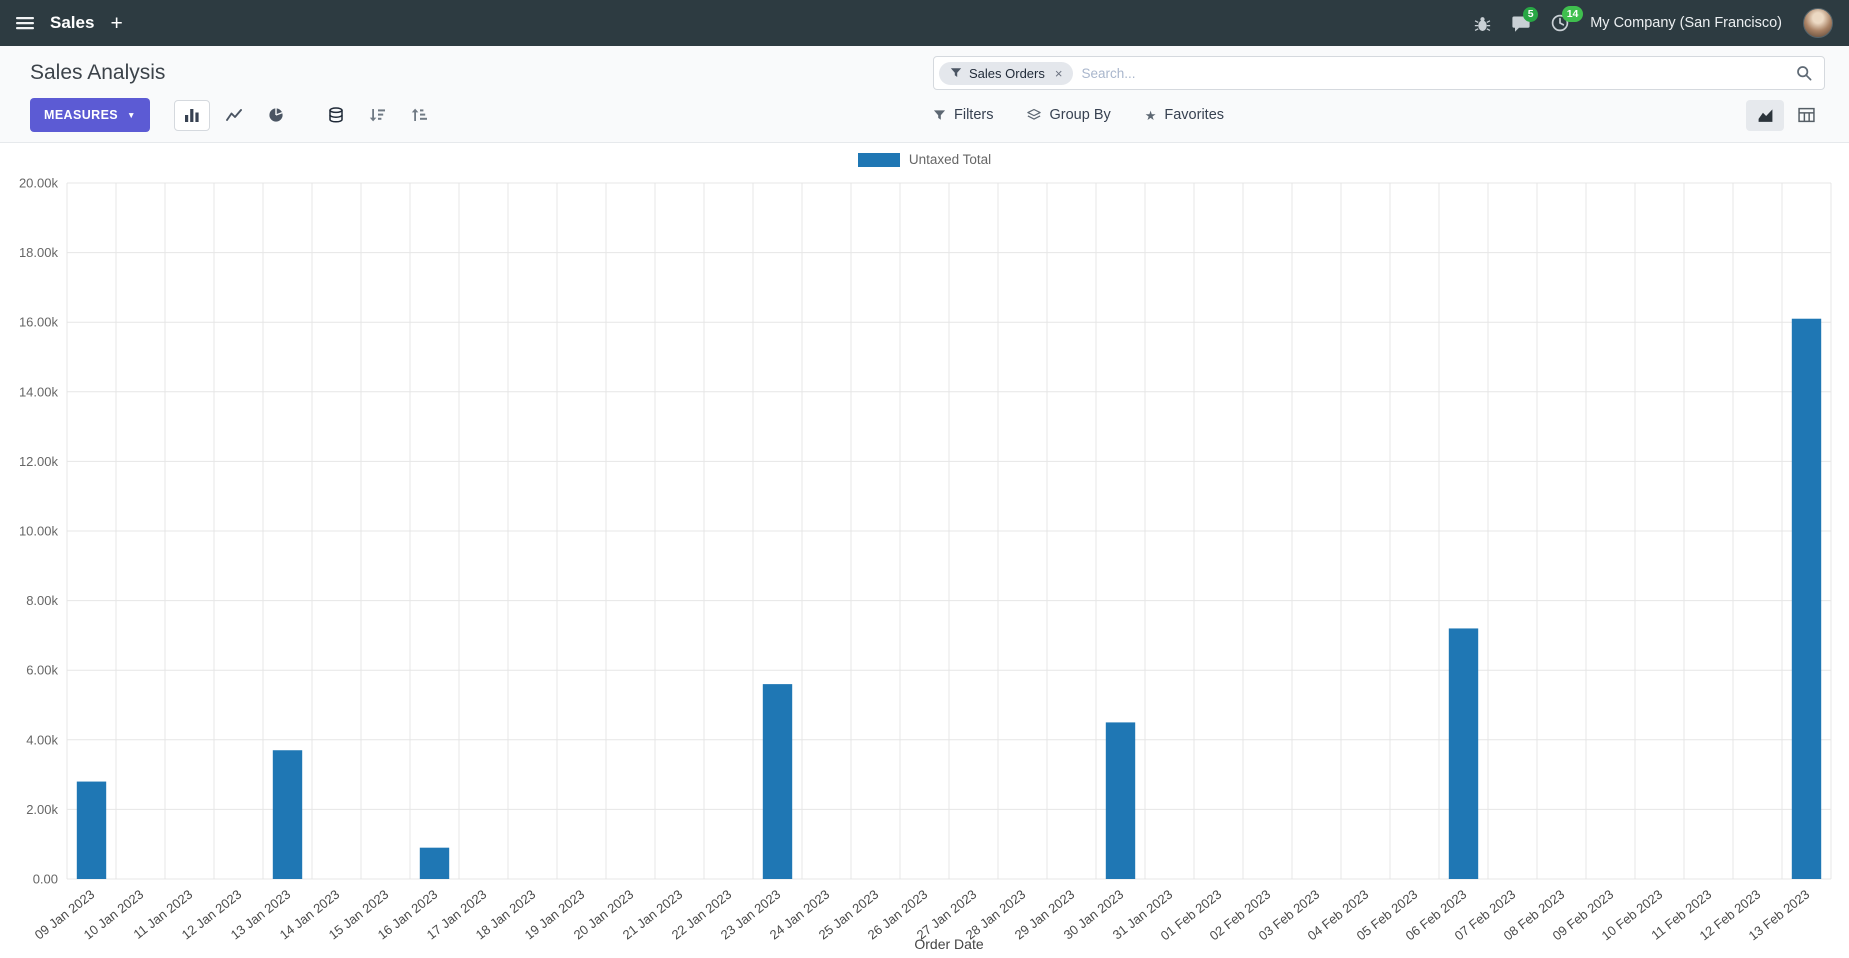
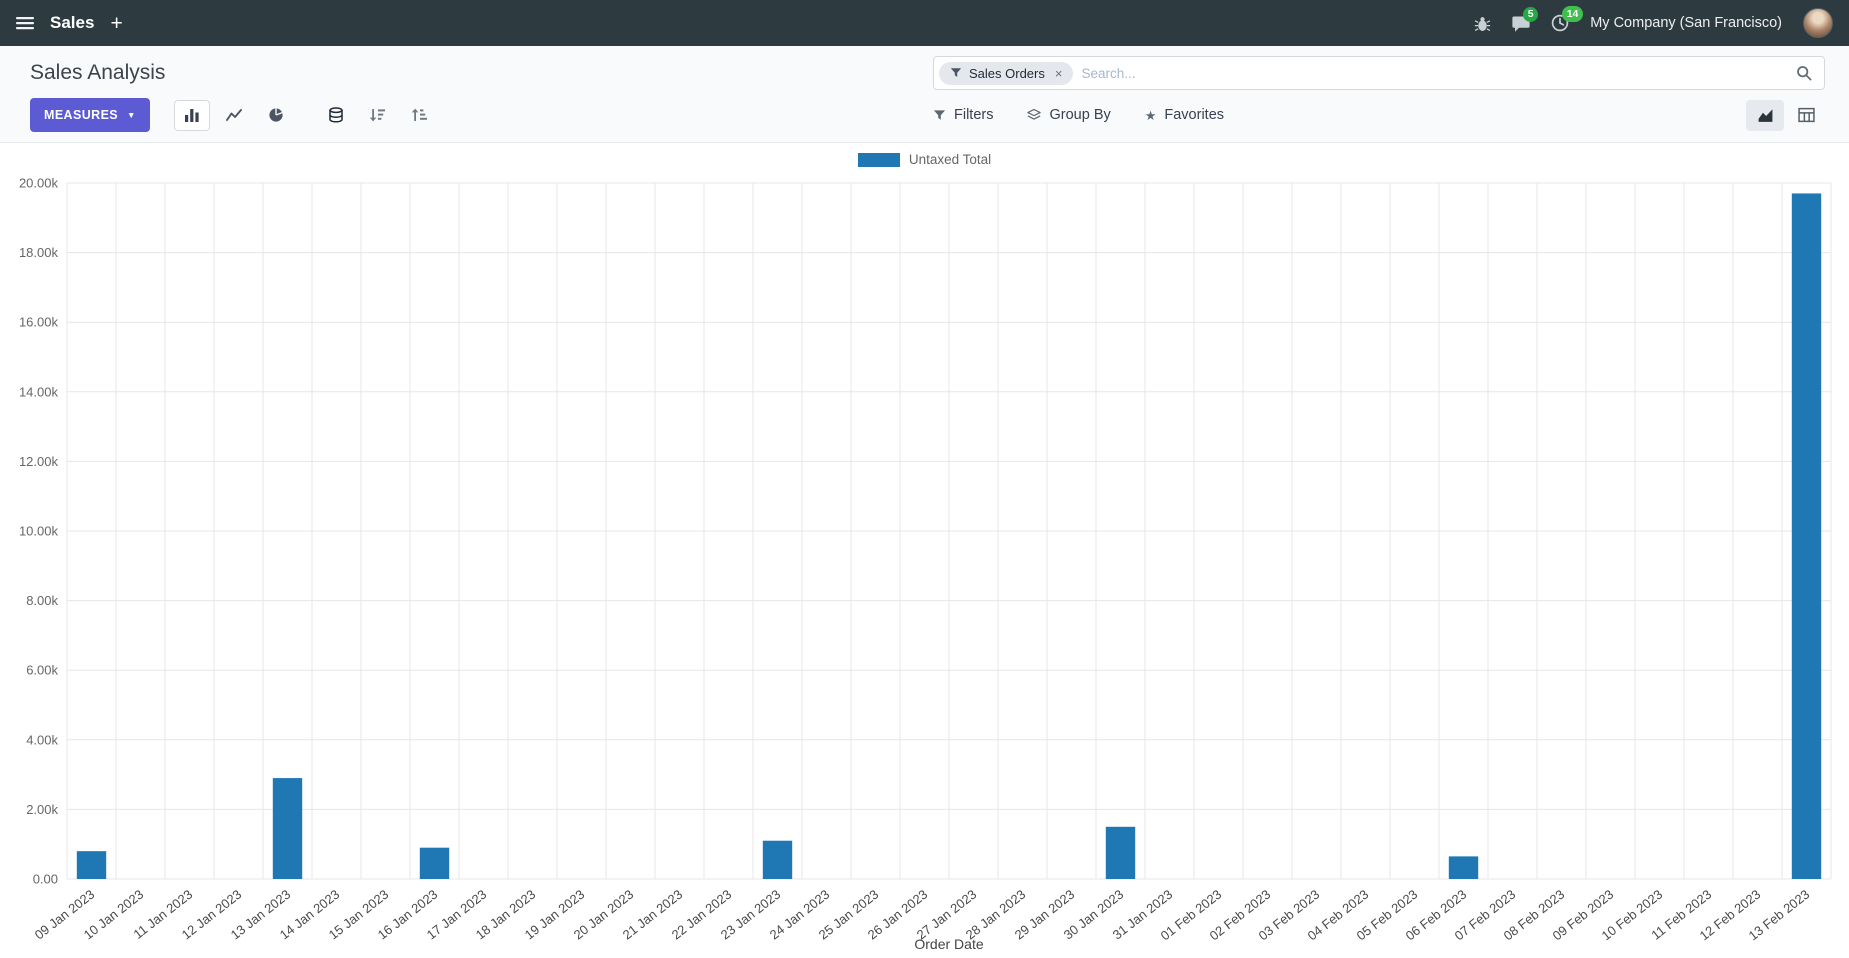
09 Jan 2023: 2.8k -> 0.8k
13 Jan 2023: 3.7k -> 2.9k
23 Jan 2023: 5.6k -> 1.1k
30 Jan 2023: 4.5k -> 1.5k
06 Feb 2023: 7.2k -> 0.6k
13 Feb 2023: 16.1k -> 19.7k
